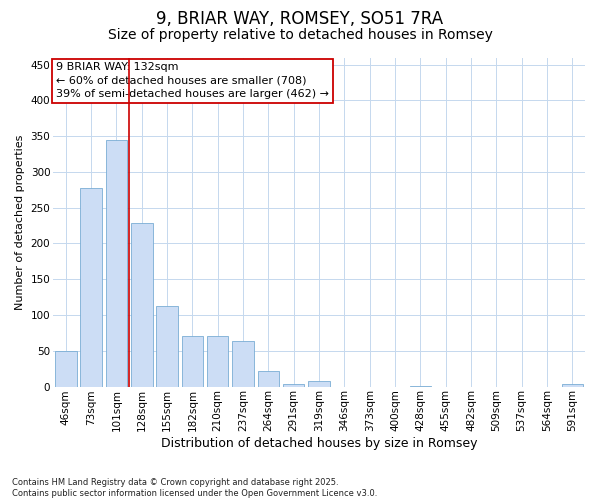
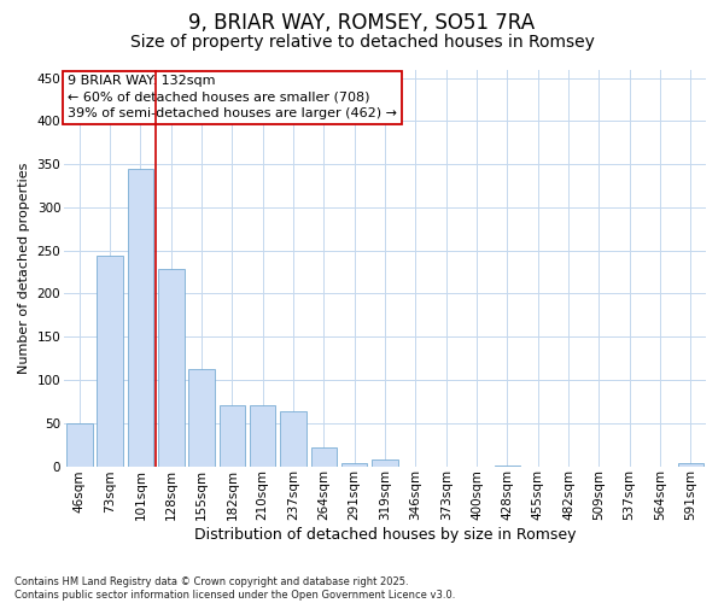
73sqm: 278 -> 244
